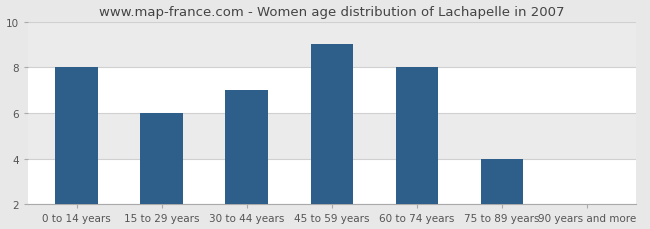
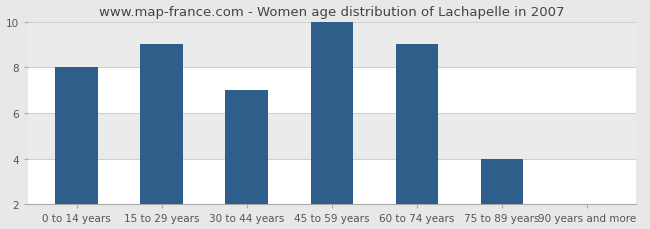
15 to 29 years: 6 -> 9
45 to 59 years: 9 -> 10
60 to 74 years: 8 -> 9
